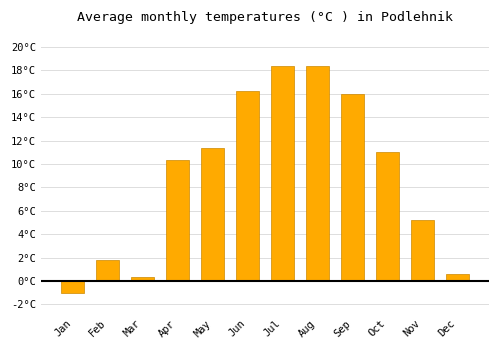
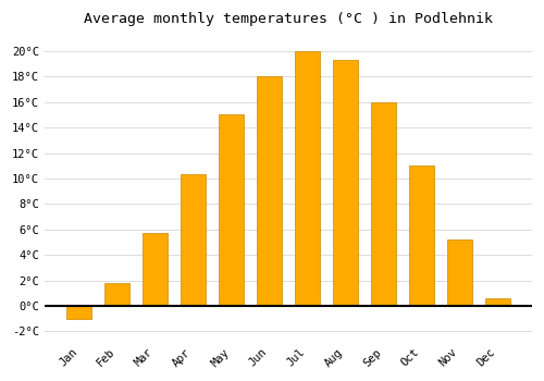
Mar: 0.3°C -> 5.7°C
May: 11.4°C -> 15.0°C
Jun: 16.2°C -> 18.0°C
Jul: 18.4°C -> 20.0°C
Aug: 18.4°C -> 19.3°C
